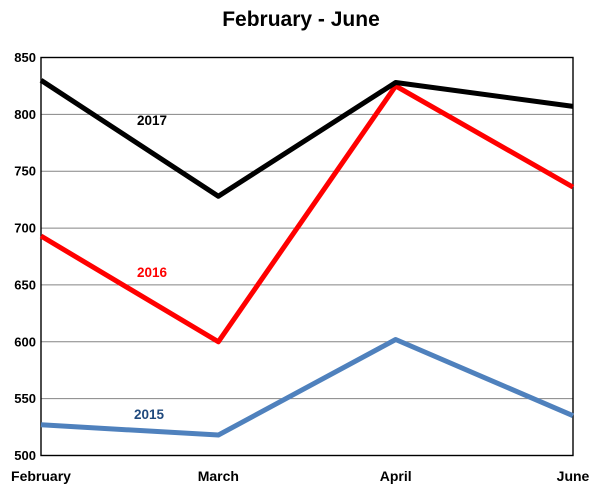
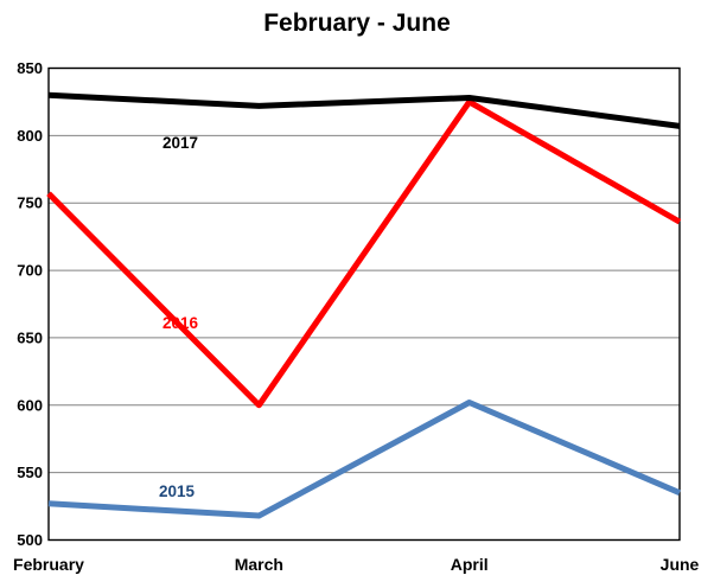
2016/February: 693 -> 757
2017/March: 728 -> 822
